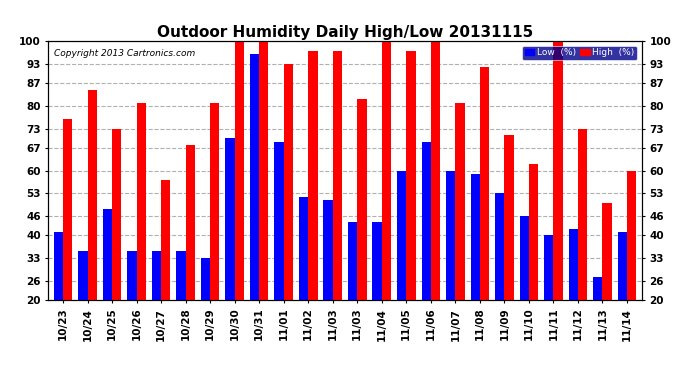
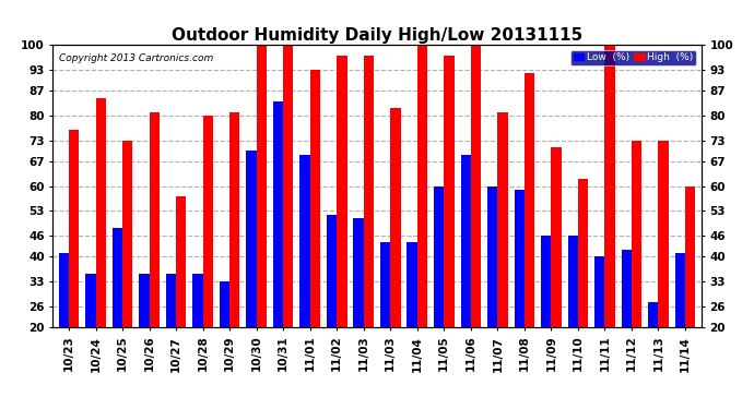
High (%)/10/28: 68 -> 80
Low (%)/10/31: 96 -> 84
Low (%)/11/09: 53 -> 46
High (%)/11/13: 50 -> 73
